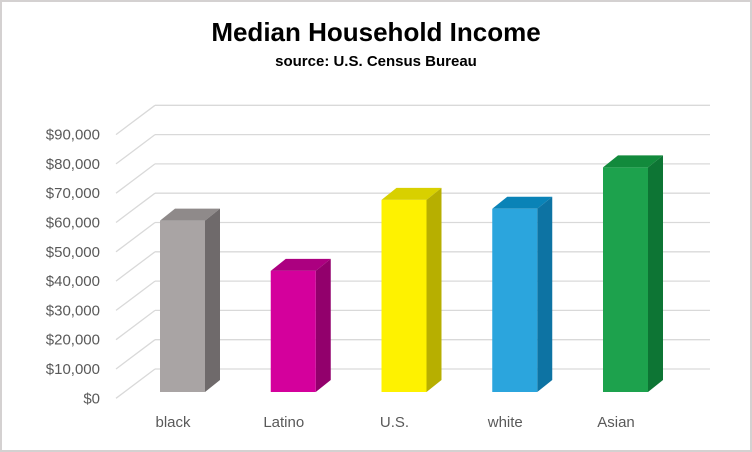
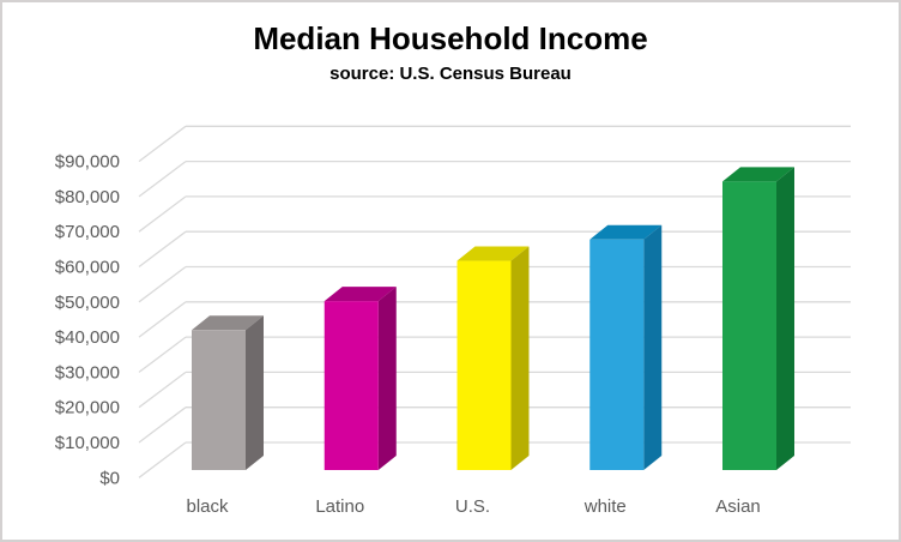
black: $58000 -> $39000
Latino: $41000 -> $48000
U.S.: $65000 -> $59000
white: $62000 -> $65000
Asian: $76000 -> $81000
